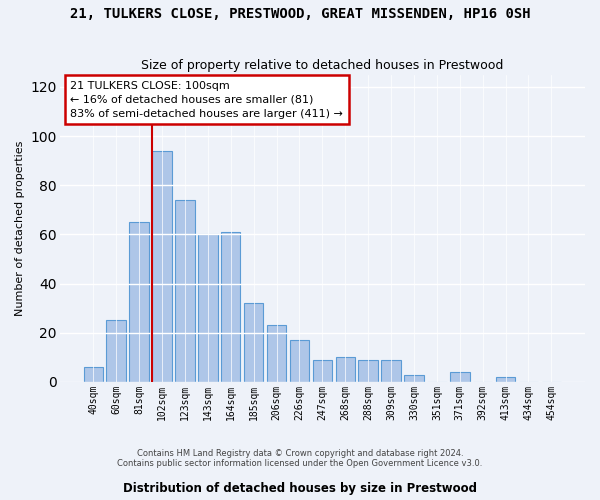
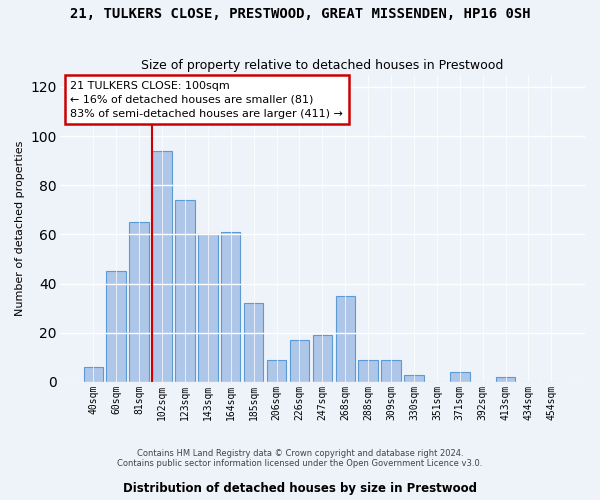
60sqm: 25 -> 45
206sqm: 23 -> 9
247sqm: 9 -> 19
268sqm: 10 -> 35
